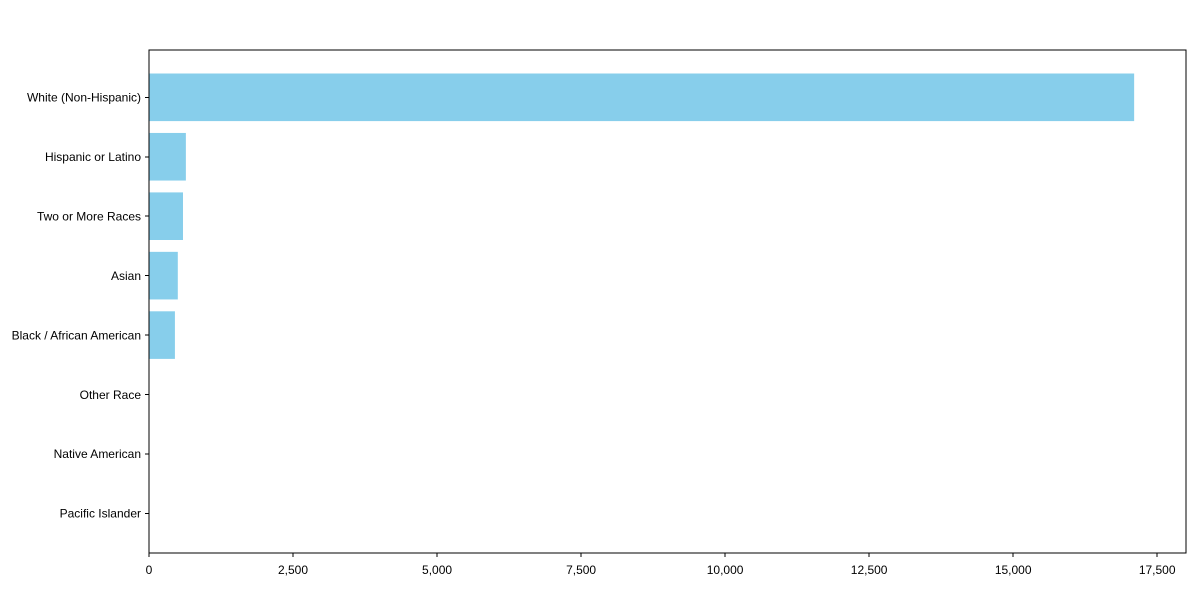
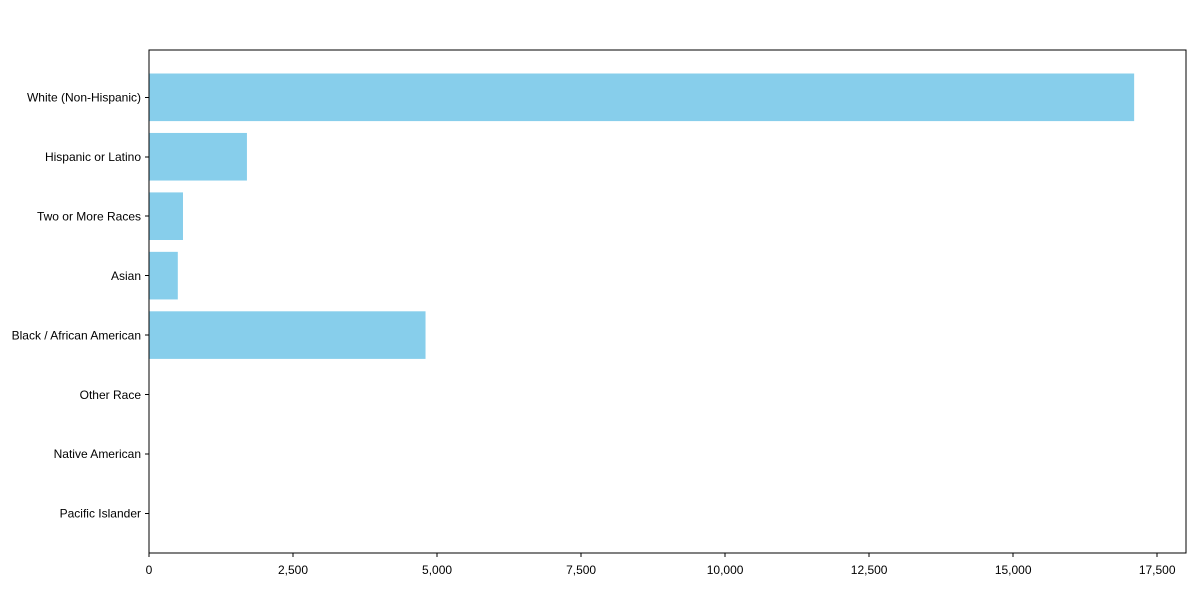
Hispanic or Latino: 600 -> 1700
Black / African American: 400 -> 4800
